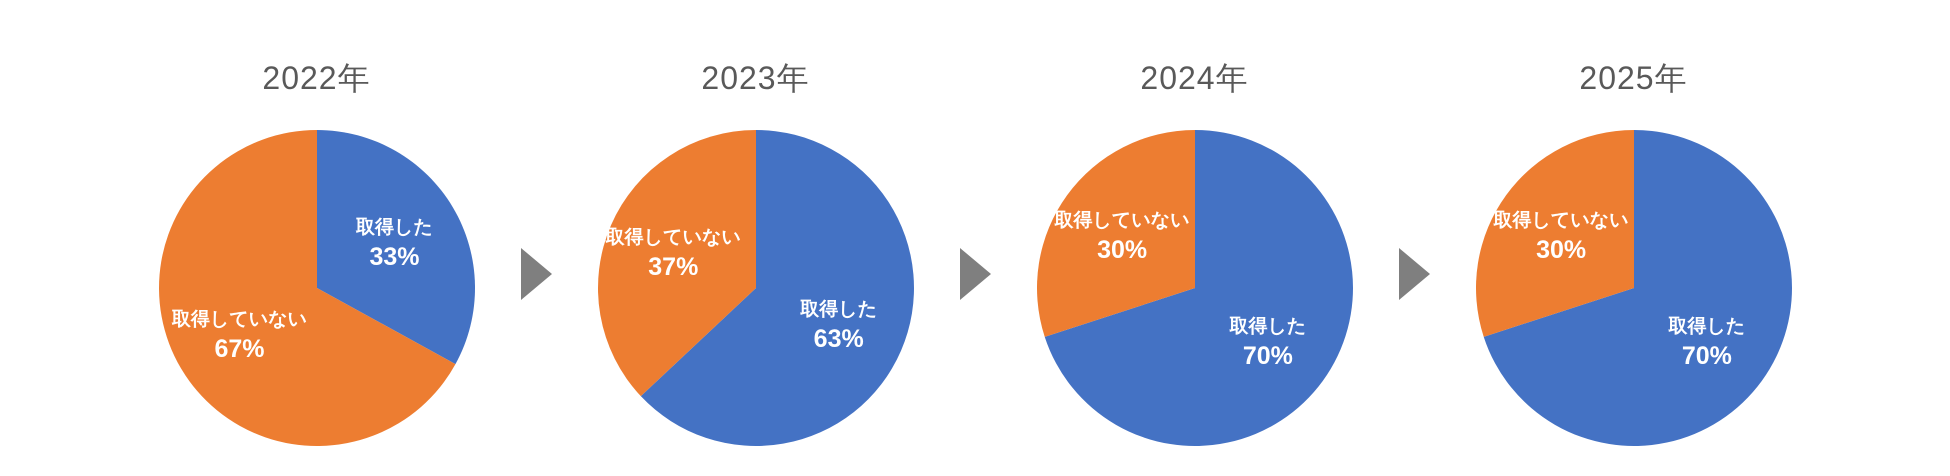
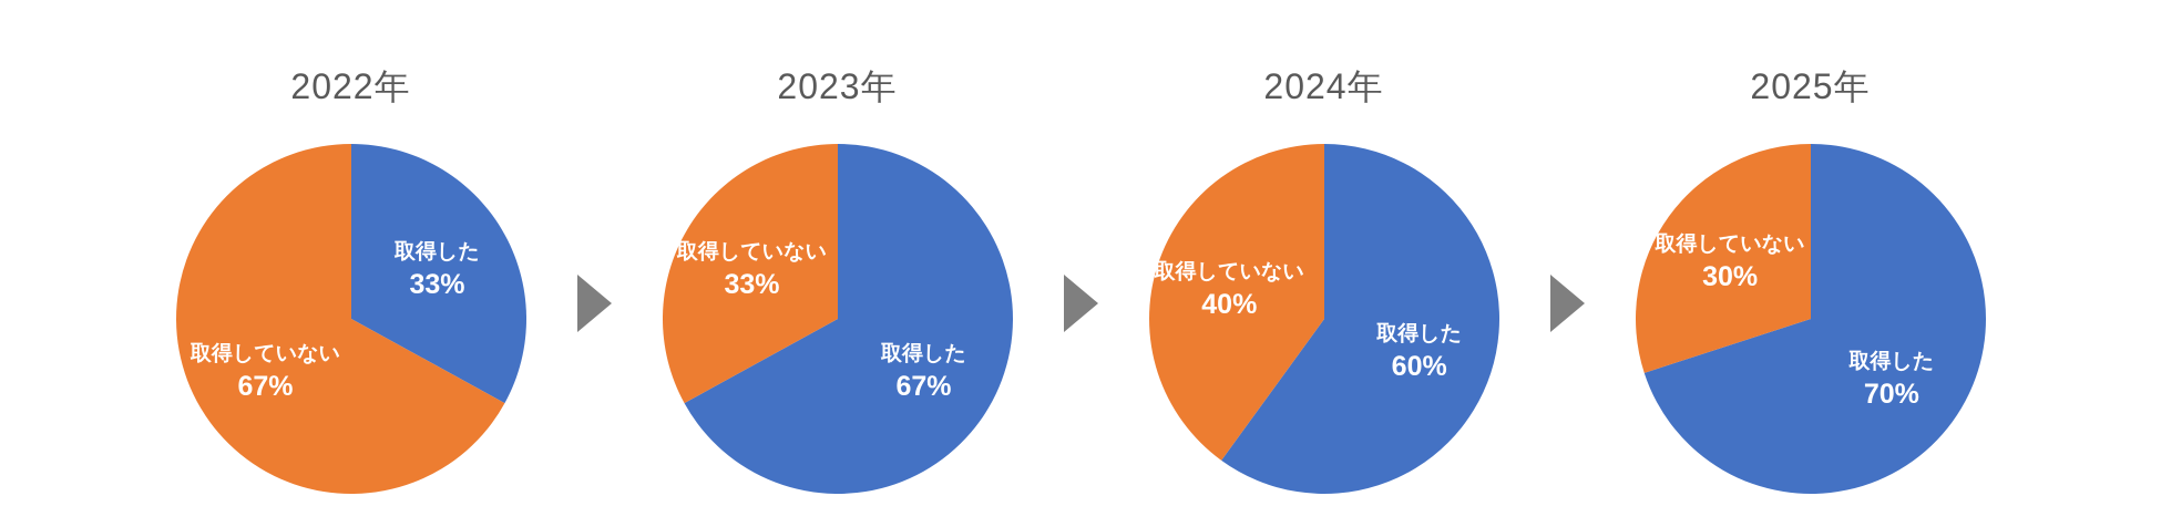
2023年/取得した: 63% -> 67%
2023年/取得していない: 37% -> 33%
2024年/取得した: 70% -> 60%
2024年/取得していない: 30% -> 40%
